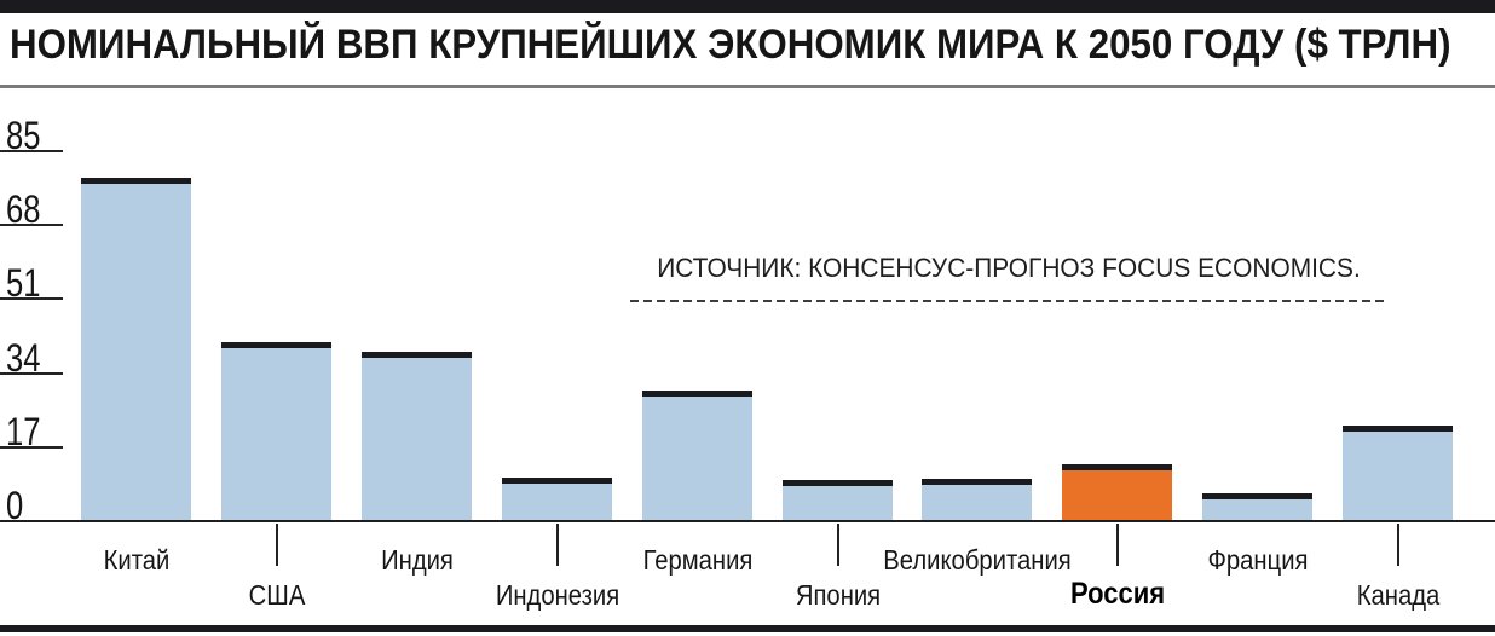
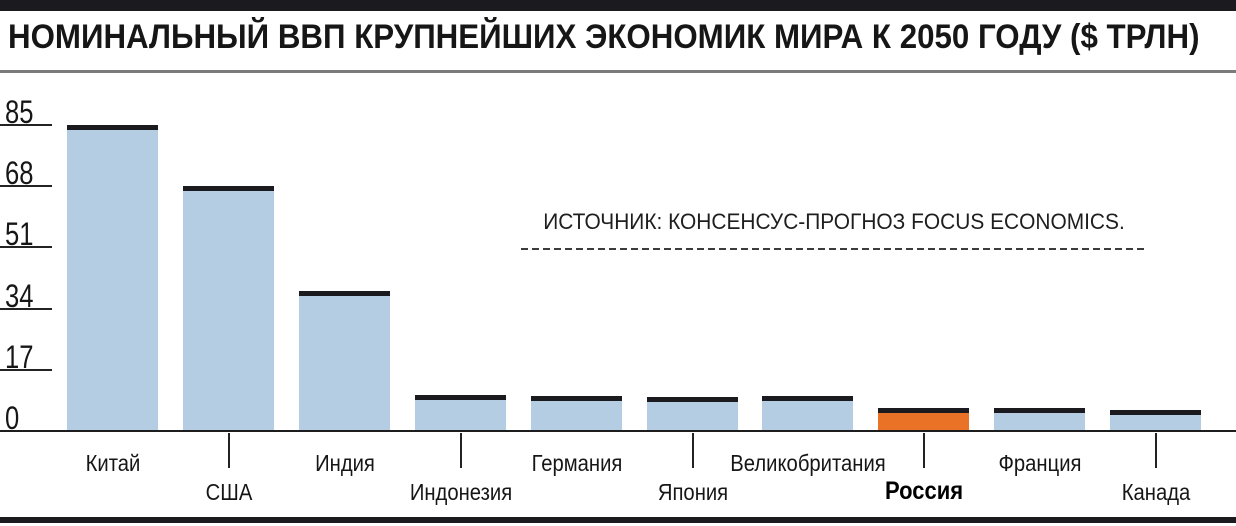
Китай: 79 -> 85
США: 41 -> 68
Германия: 30 -> 10
Россия: 13 -> 6
Канада: 22 -> 6
